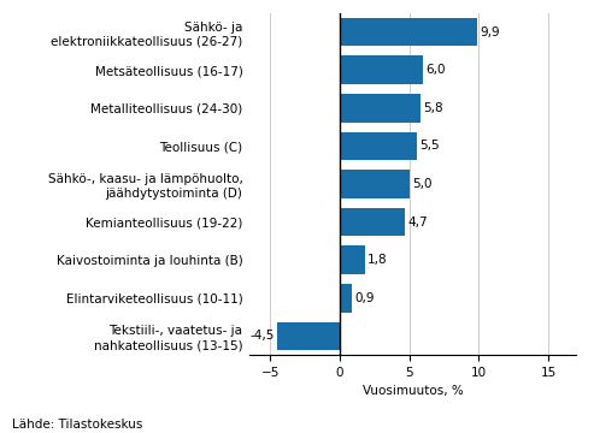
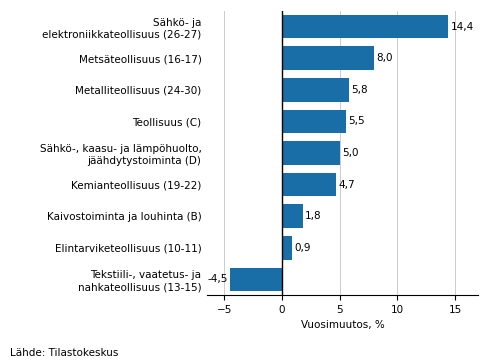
Sähkö- ja elektroniikkateollisuus (26-27): 9,9 -> 14,4
Metsäteollisuus (16-17): 6,0 -> 8,0
